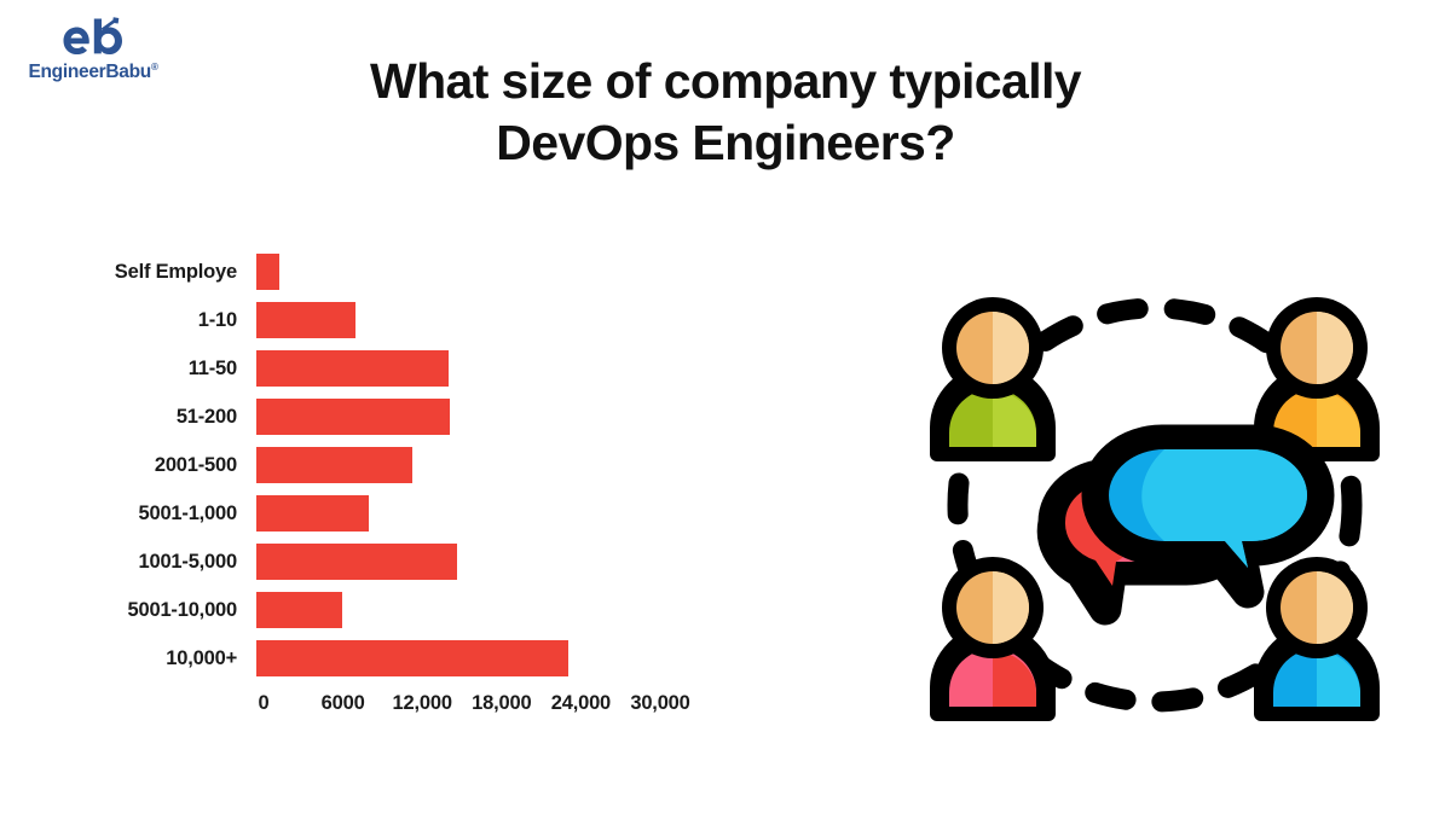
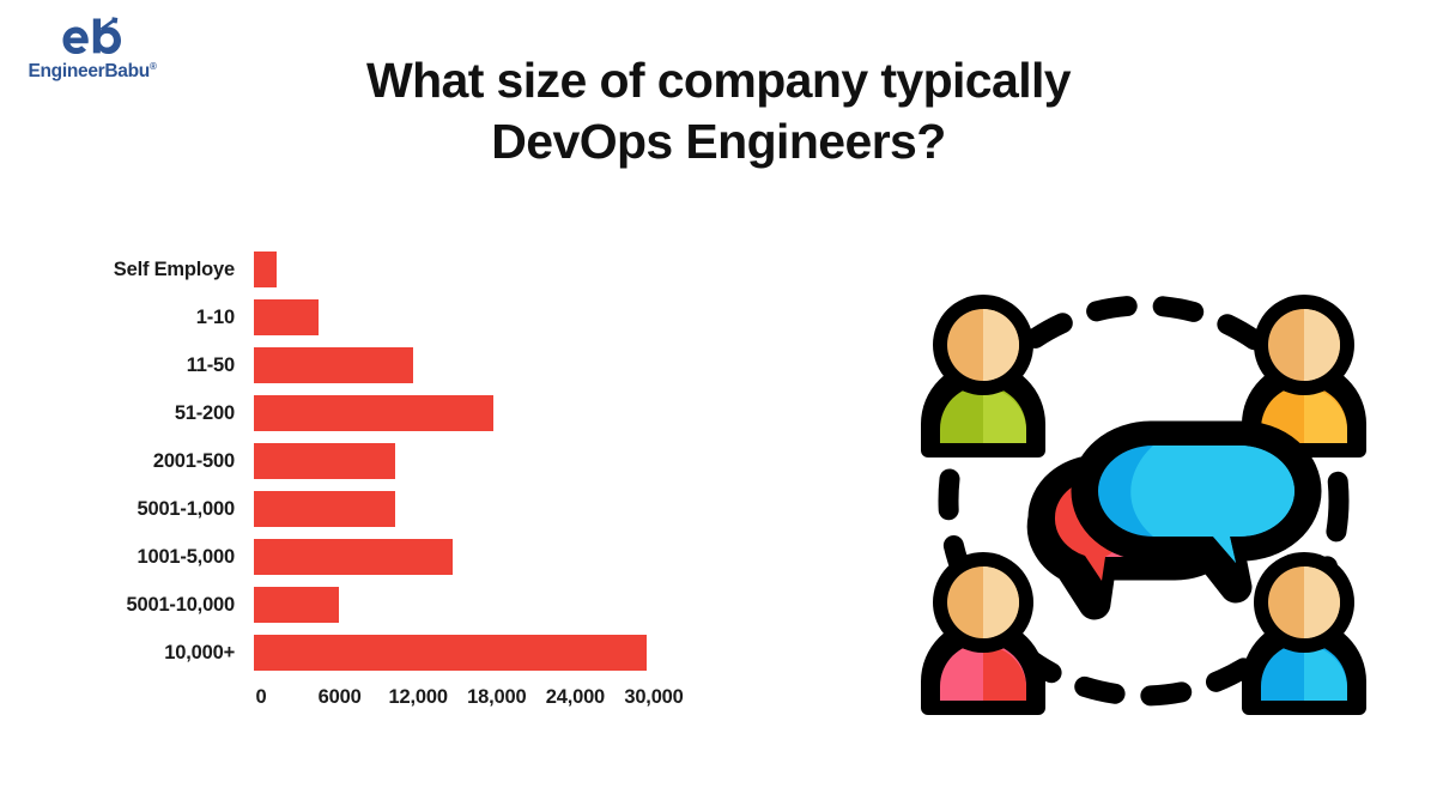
1-10: 7500 -> 4900
11-50: 14500 -> 12200
51-200: 14600 -> 18300
2001-500: 11800 -> 10800
5001-1,000: 8500 -> 10800
10,000+: 23600 -> 30000
